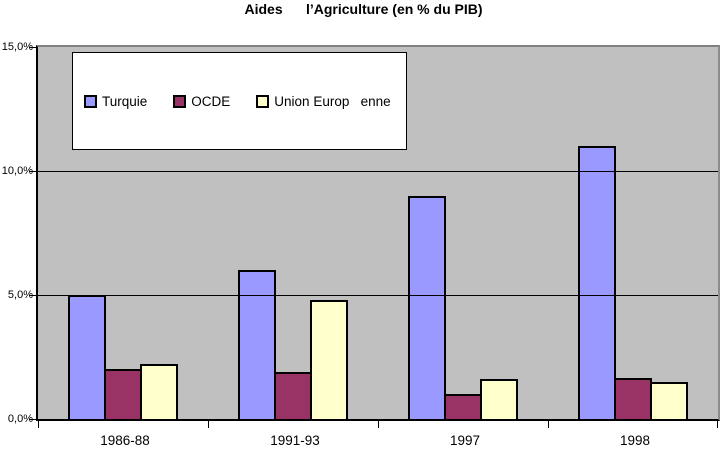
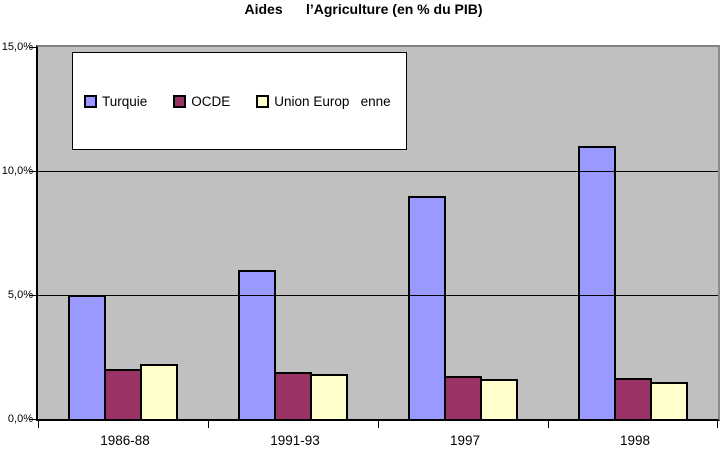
Union Europ enne/1991-93: 4,8% -> 1,8%
OCDE/1997: 1,0% -> 1,8%
